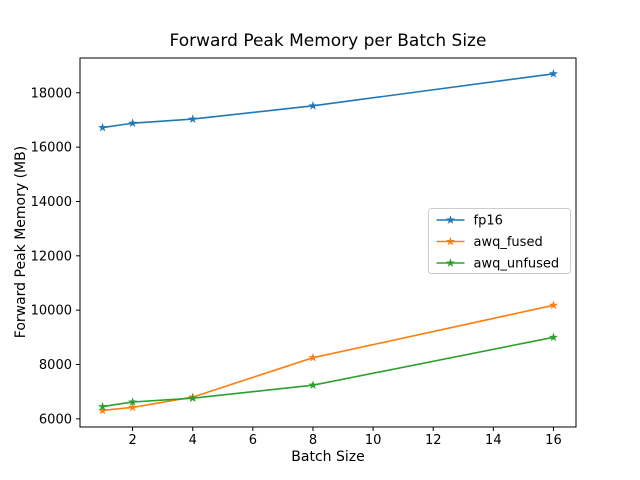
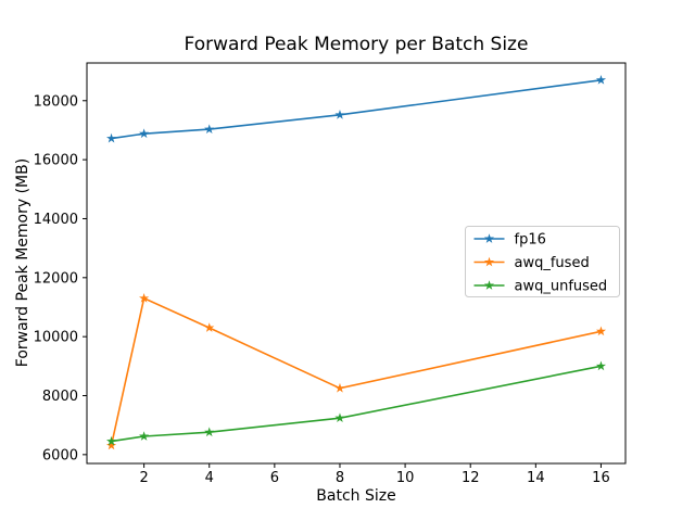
awq_fused/2: 6400 -> 11300
awq_fused/4: 6800 -> 10300
